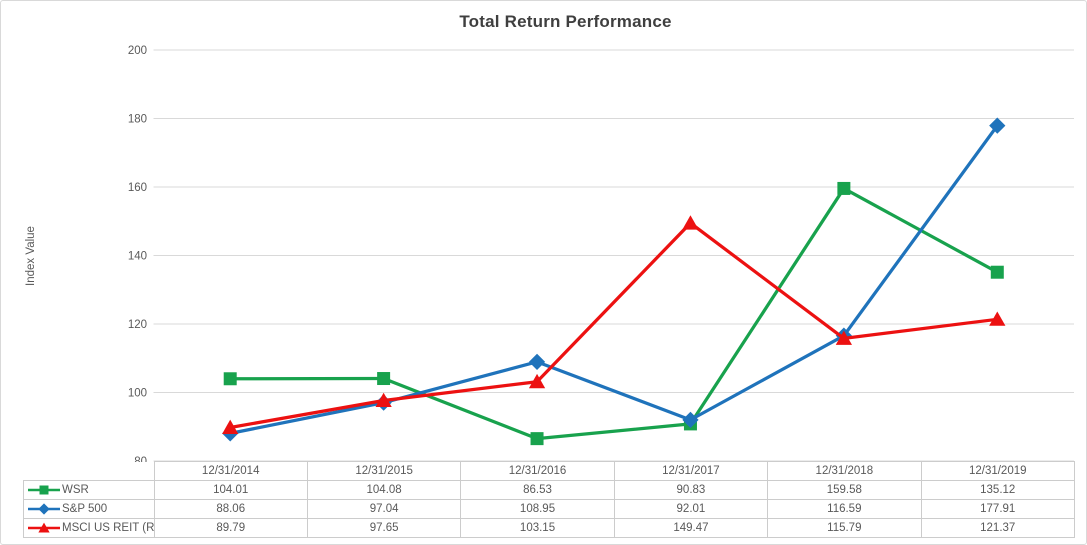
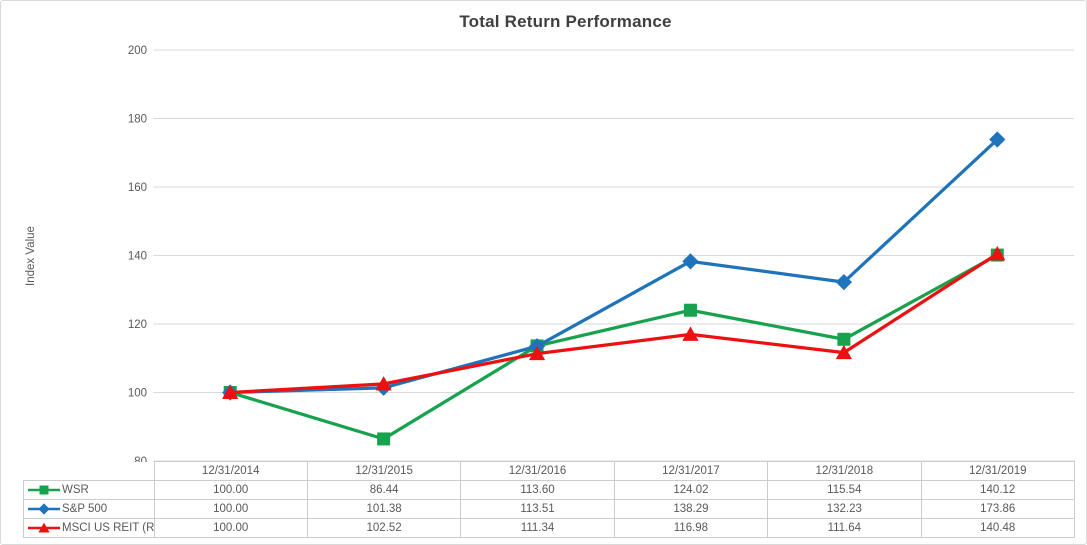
WSR/12/31/2014: 104.01 -> 100.00
S&P 500/12/31/2014: 88.06 -> 100.00
MSCI US REIT (RMS)/12/31/2014: 89.79 -> 100.00
WSR/12/31/2015: 104.08 -> 86.44
S&P 500/12/31/2015: 97.04 -> 101.38
MSCI US REIT (RMS)/12/31/2015: 97.65 -> 102.52
WSR/12/31/2016: 86.53 -> 113.60
S&P 500/12/31/2016: 108.95 -> 113.51
MSCI US REIT (RMS)/12/31/2016: 103.15 -> 111.34
WSR/12/31/2017: 90.83 -> 124.02
S&P 500/12/31/2017: 92.01 -> 138.29
MSCI US REIT (RMS)/12/31/2017: 149.47 -> 116.98
WSR/12/31/2018: 159.58 -> 115.54
S&P 500/12/31/2018: 116.59 -> 132.23
MSCI US REIT (RMS)/12/31/2018: 115.79 -> 111.64
WSR/12/31/2019: 135.12 -> 140.12
S&P 500/12/31/2019: 177.91 -> 173.86
MSCI US REIT (RMS)/12/31/2019: 121.37 -> 140.48
